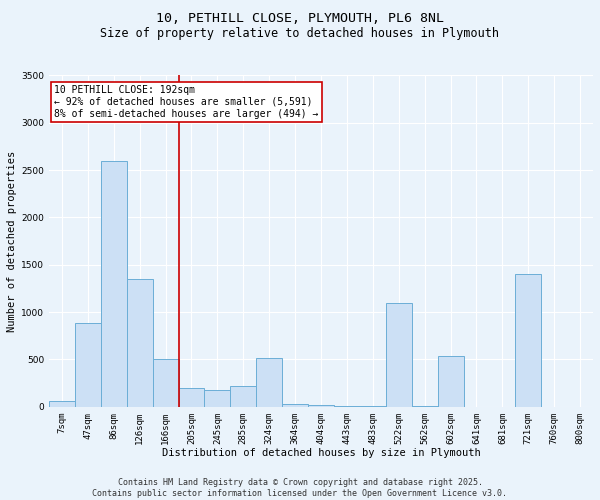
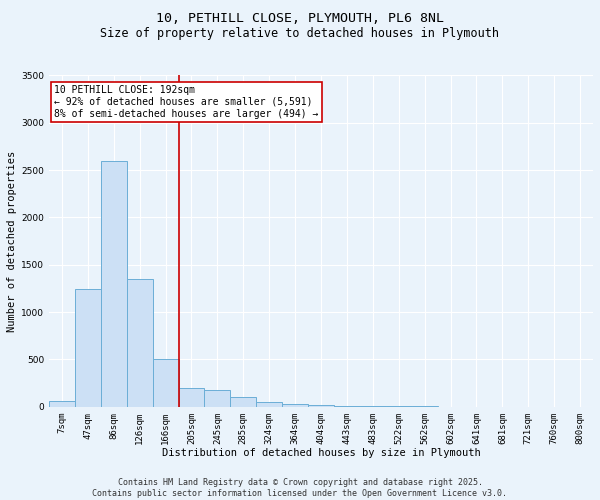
47sqm: 880 -> 1240
285sqm: 220 -> 100
324sqm: 520 -> 50
522sqm: 1100 -> 0
602sqm: 540 -> 0
721sqm: 1400 -> 0
